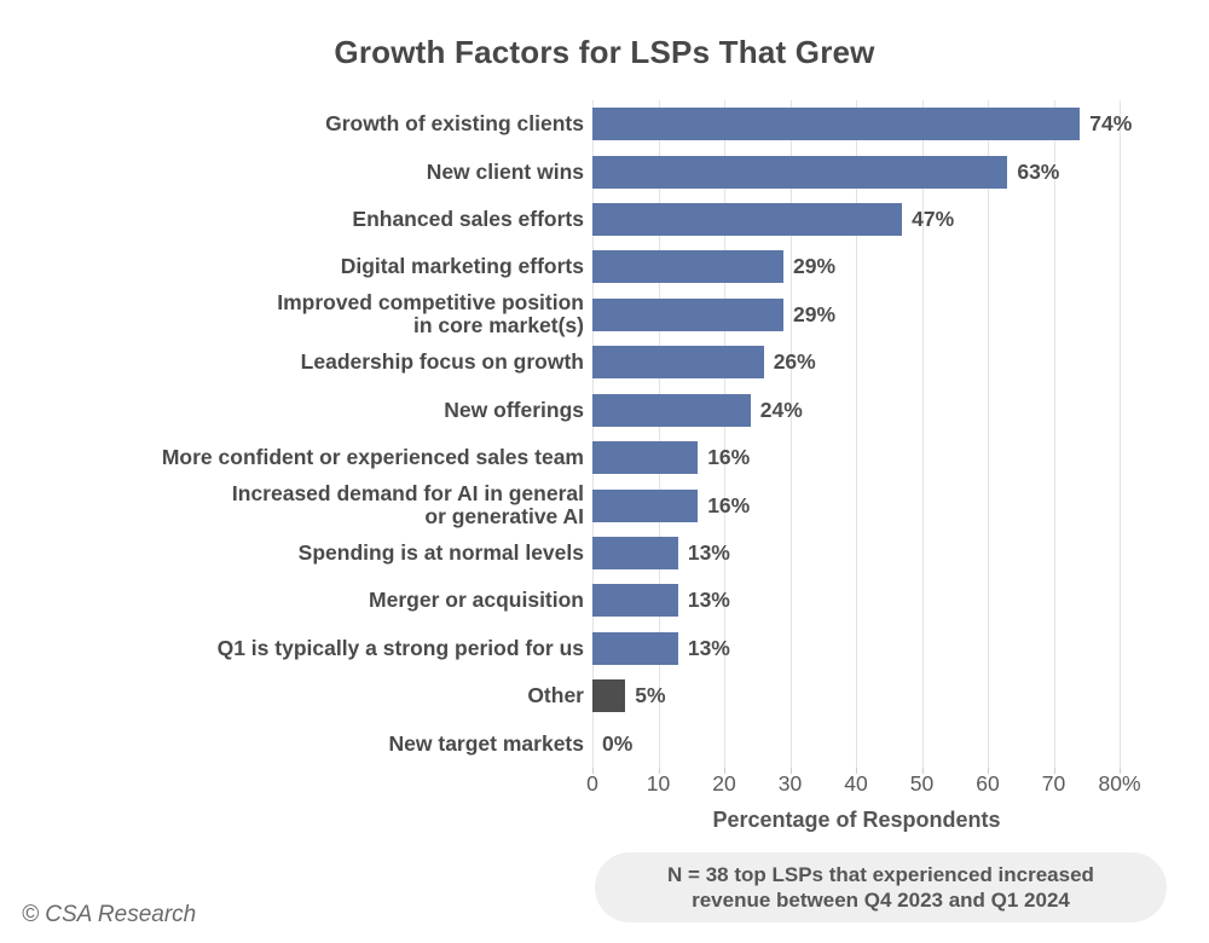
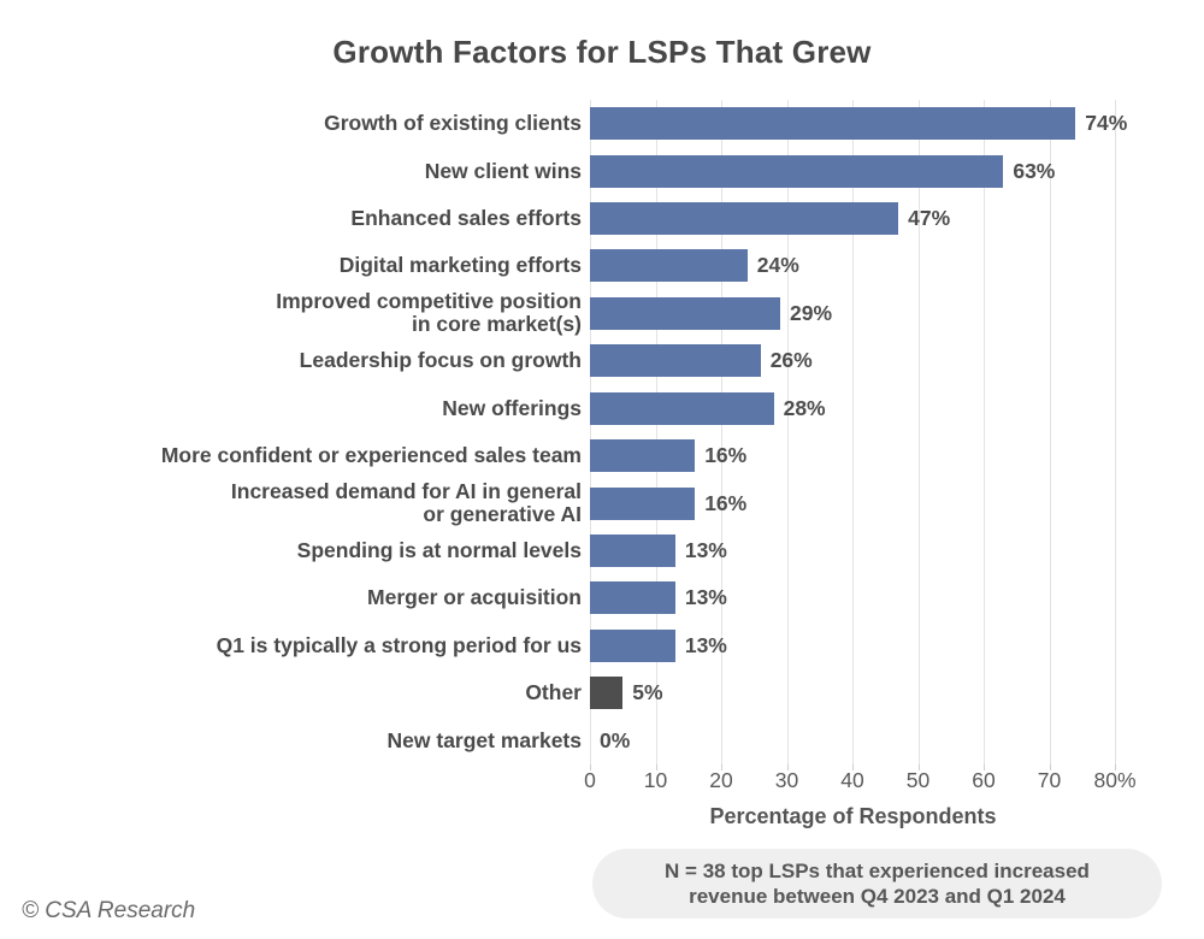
Digital marketing efforts: 29% -> 24%
New offerings: 24% -> 28%
